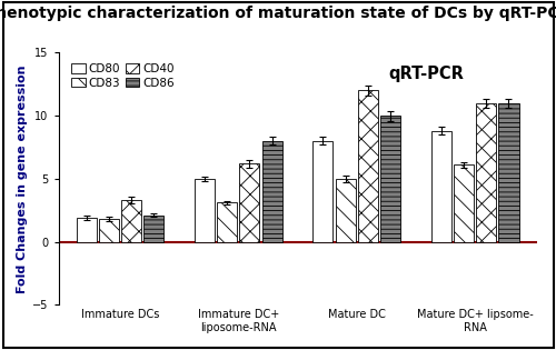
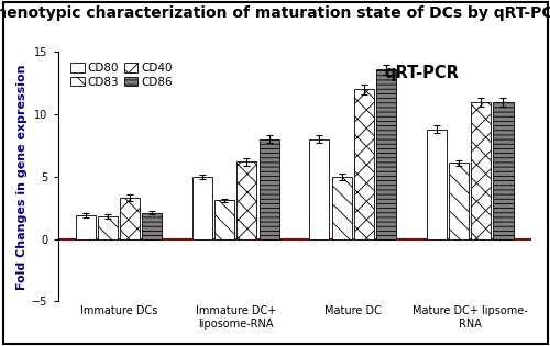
CD86/Mature DC: 10.0 -> 13.6
